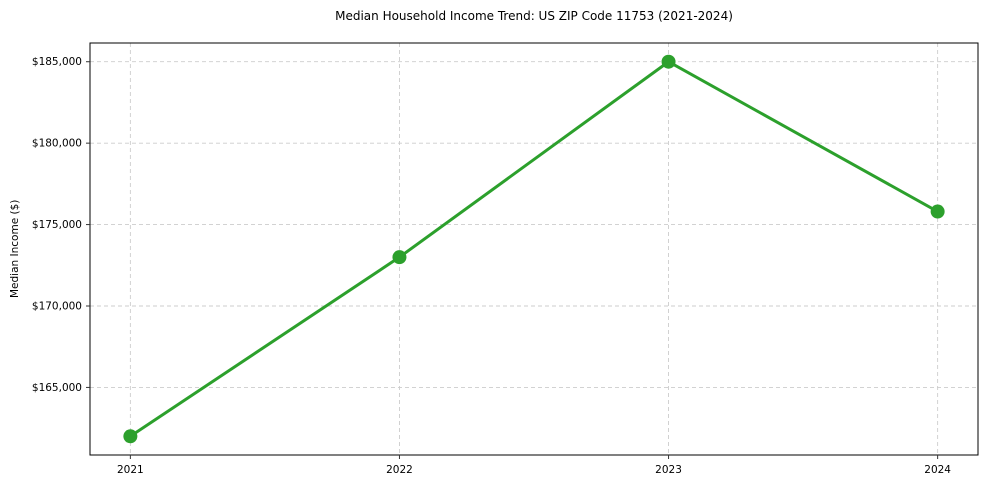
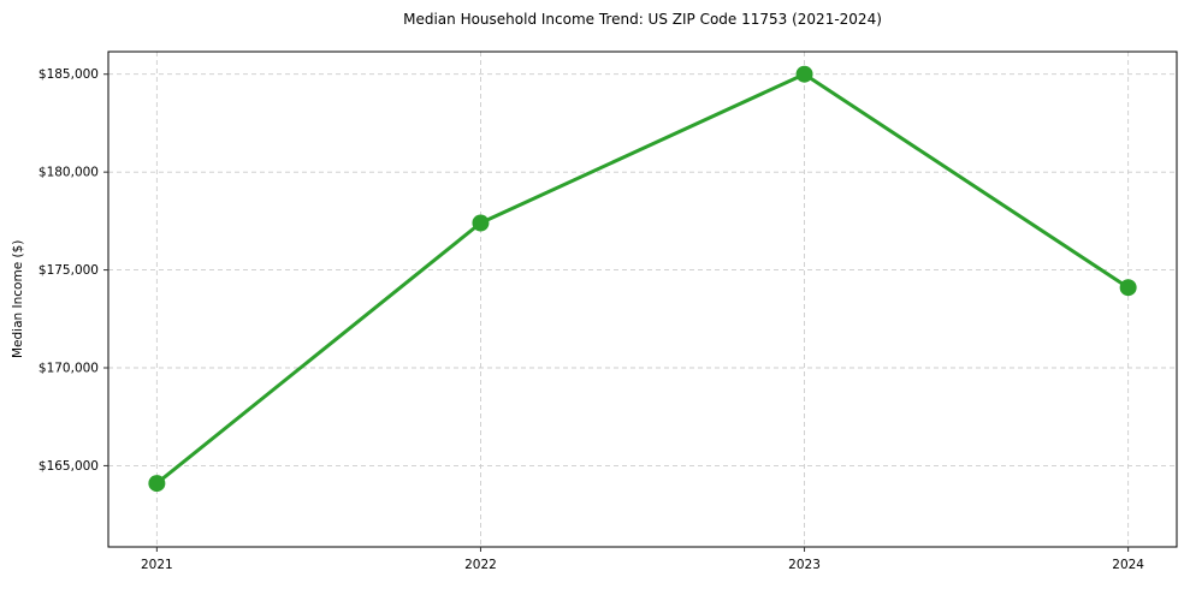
2021: $162000 -> $164100
2022: $173000 -> $177400
2024: $175800 -> $174100
